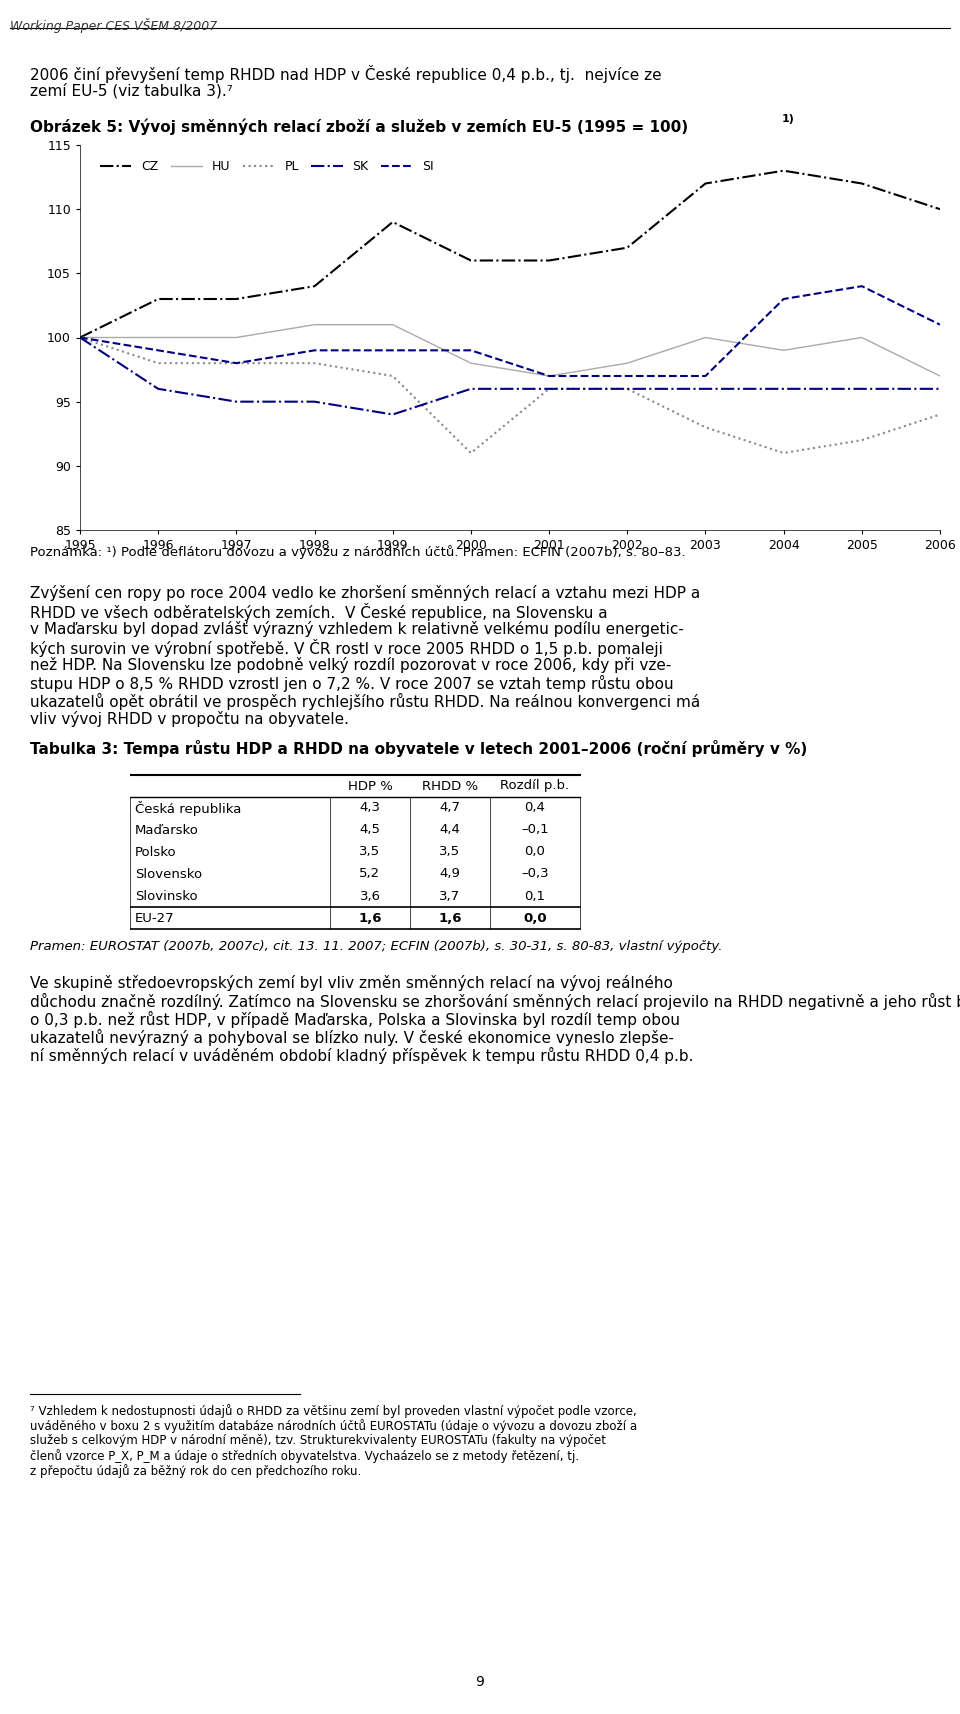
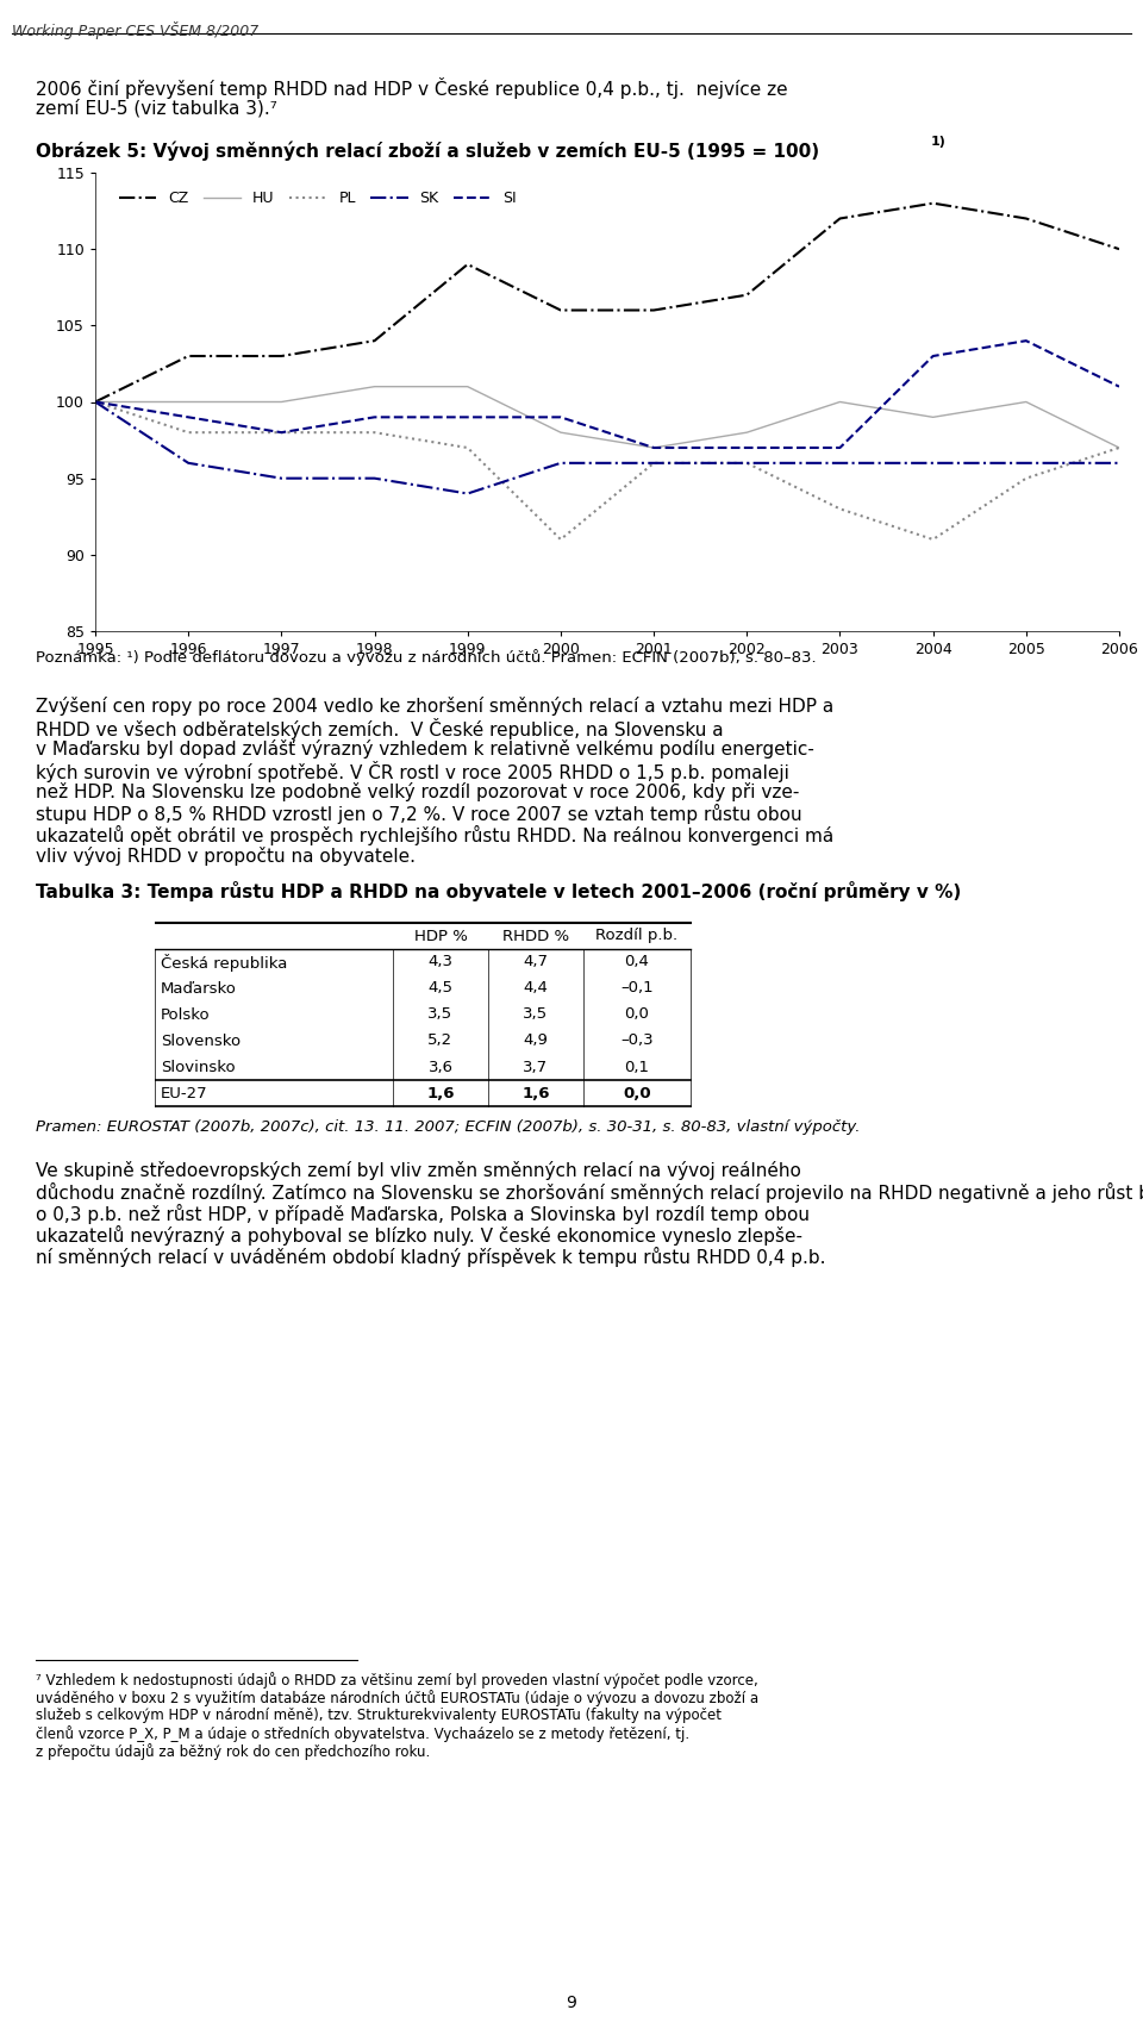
PL/2005: 92 -> 95
PL/2006: 94 -> 97
